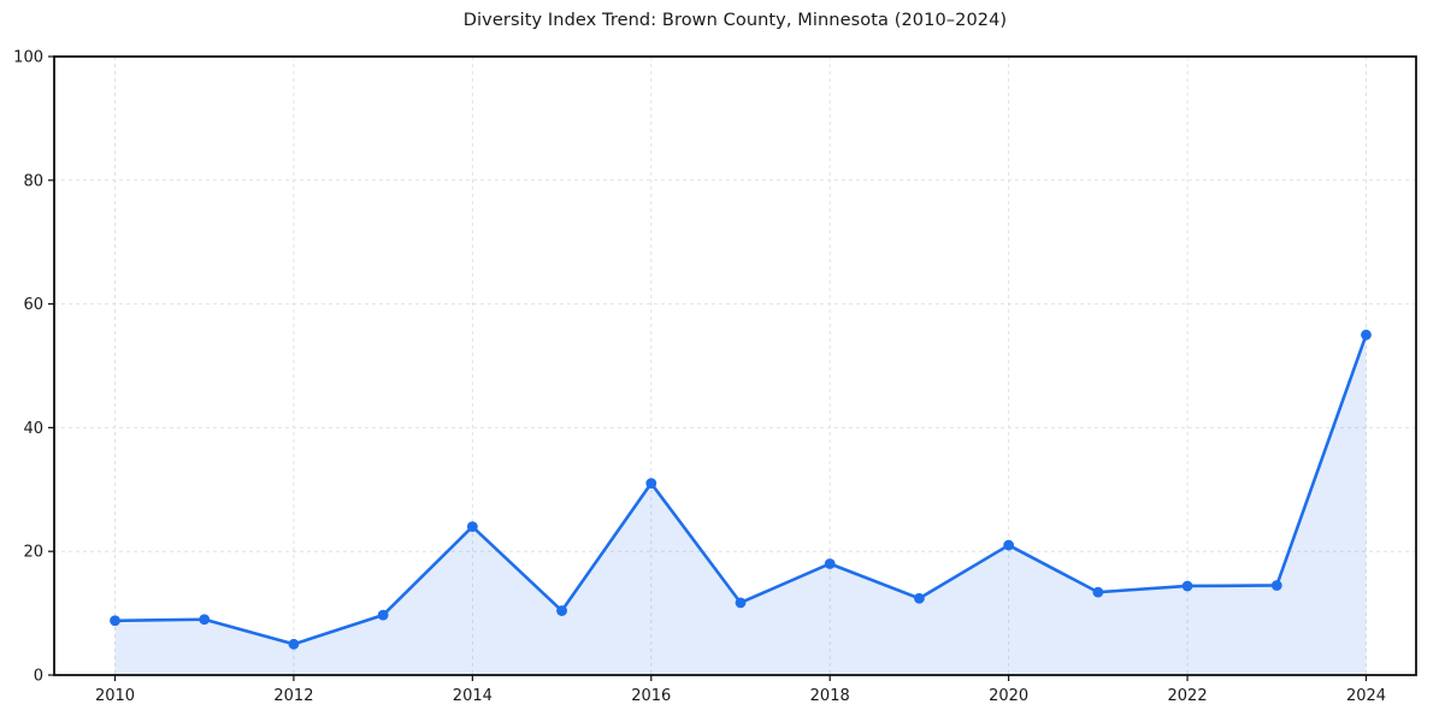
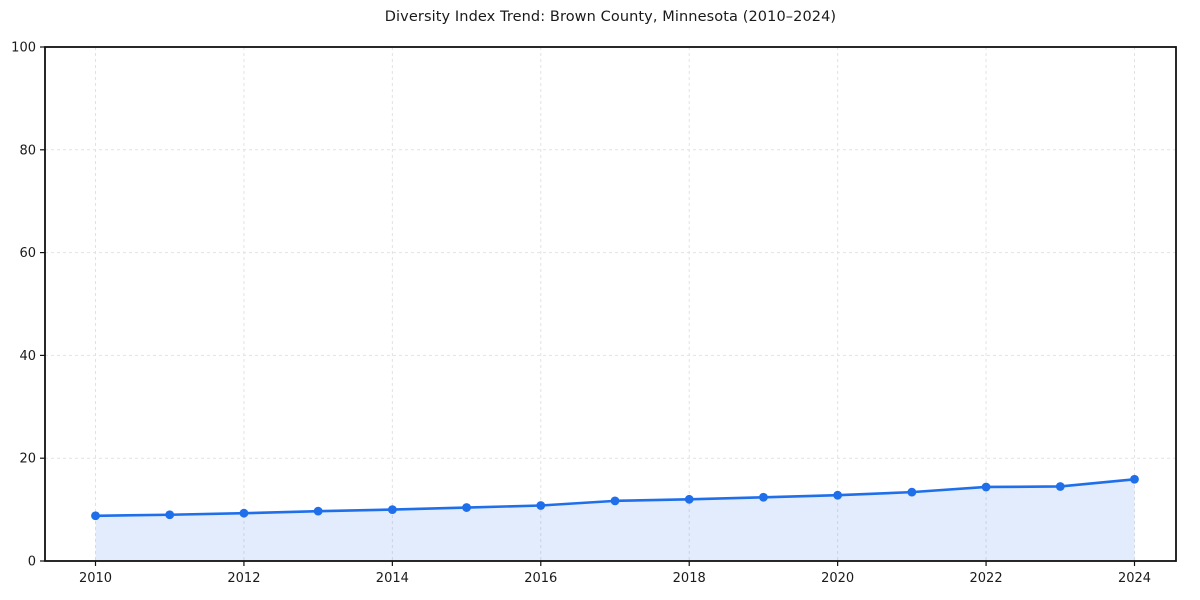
2012: 5 -> 9
2014: 24 -> 10
2016: 31 -> 11
2018: 18 -> 12
2020: 21 -> 13
2024: 55 -> 16
